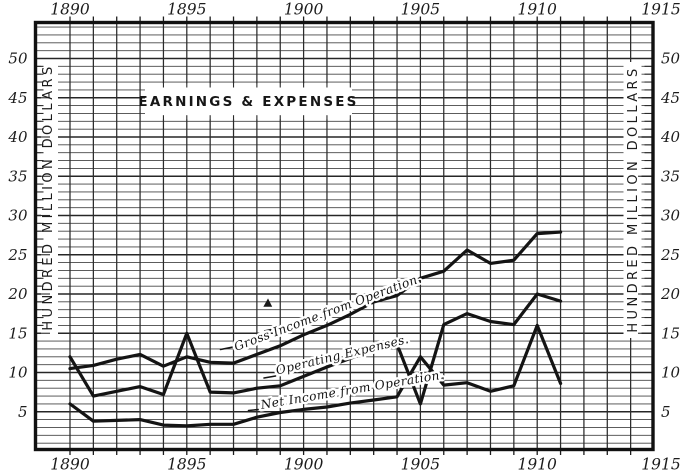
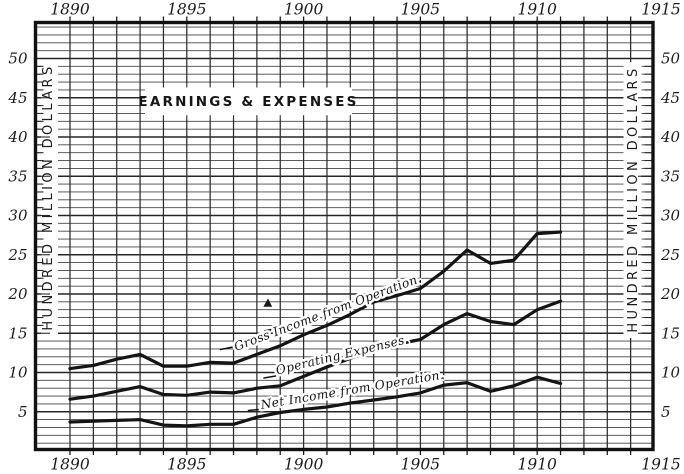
Operating Expenses./1890: 12 -> 7
Net Income from Operation./1890: 6 -> 4
Gross Income from Operation./1895: 12 -> 11
Operating Expenses./1895: 15 -> 7
Gross Income from Operation./1905: 22 -> 21
Operating Expenses./1905: 6 -> 14
Net Income from Operation./1905: 12 -> 7
Operating Expenses./1910: 20 -> 18
Net Income from Operation./1910: 16 -> 9
